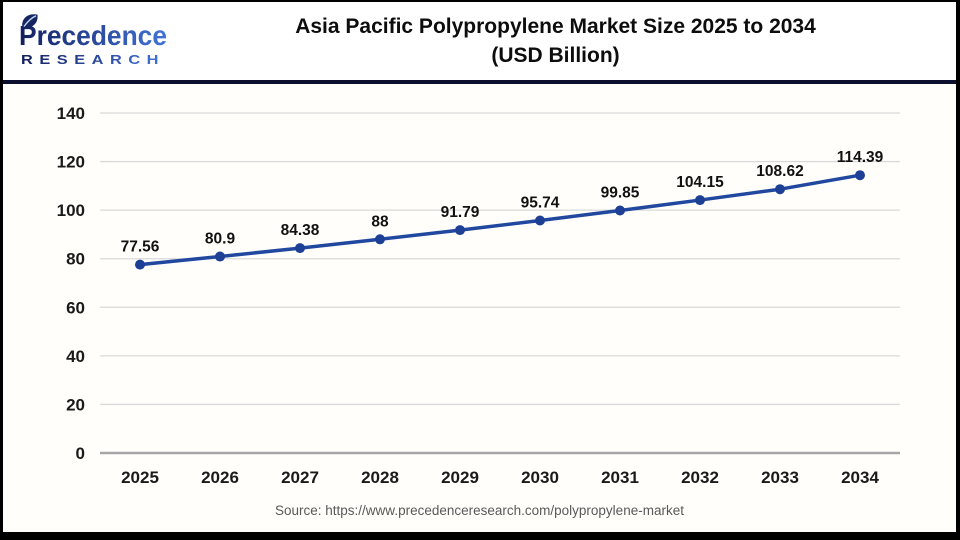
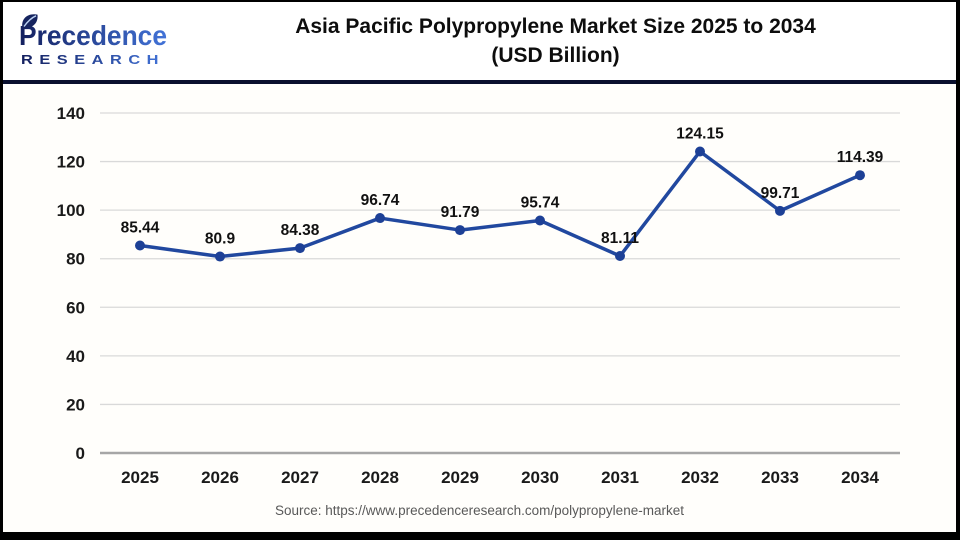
2025: 77.56 -> 85.44
2028: 88 -> 96.74
2031: 99.85 -> 81.11
2032: 104.15 -> 124.15
2033: 108.62 -> 99.71
